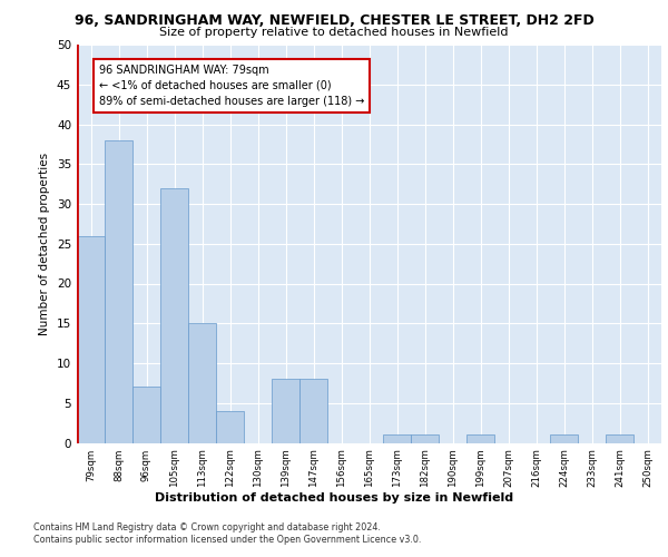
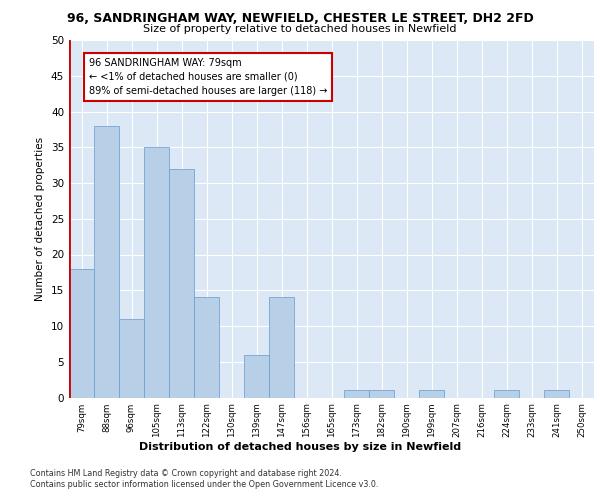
79sqm: 26 -> 18
96sqm: 7 -> 11
105sqm: 32 -> 35
113sqm: 15 -> 32
122sqm: 4 -> 14
139sqm: 8 -> 6
147sqm: 8 -> 14
